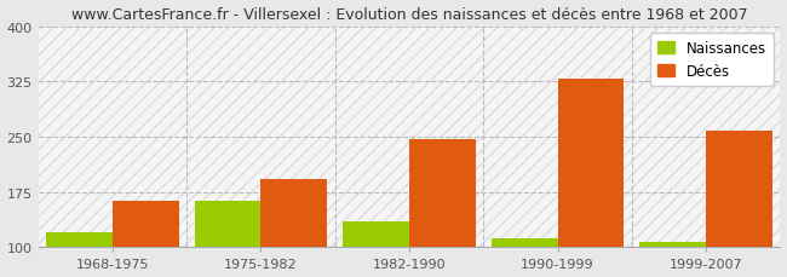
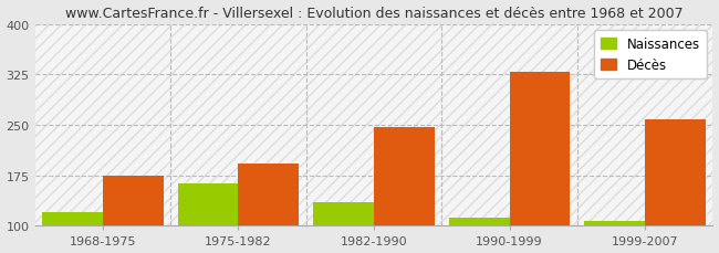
Décès/1968-1975: 163 -> 174
